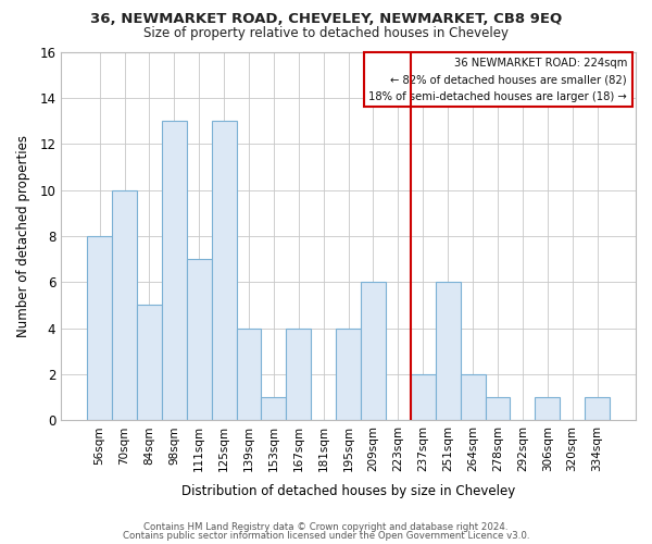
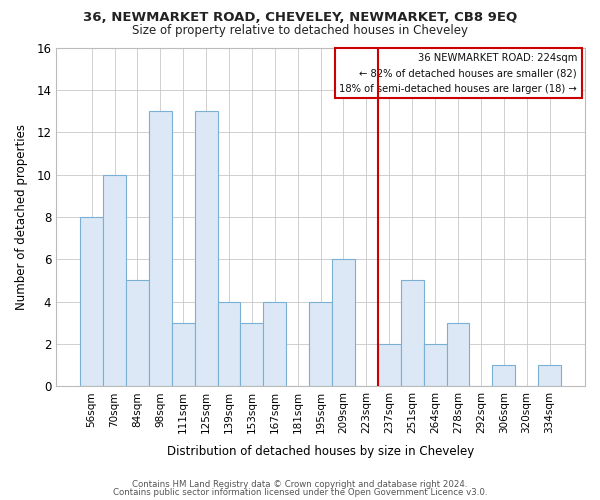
111sqm: 7 -> 3
153sqm: 1 -> 3
251sqm: 6 -> 5
278sqm: 1 -> 3
